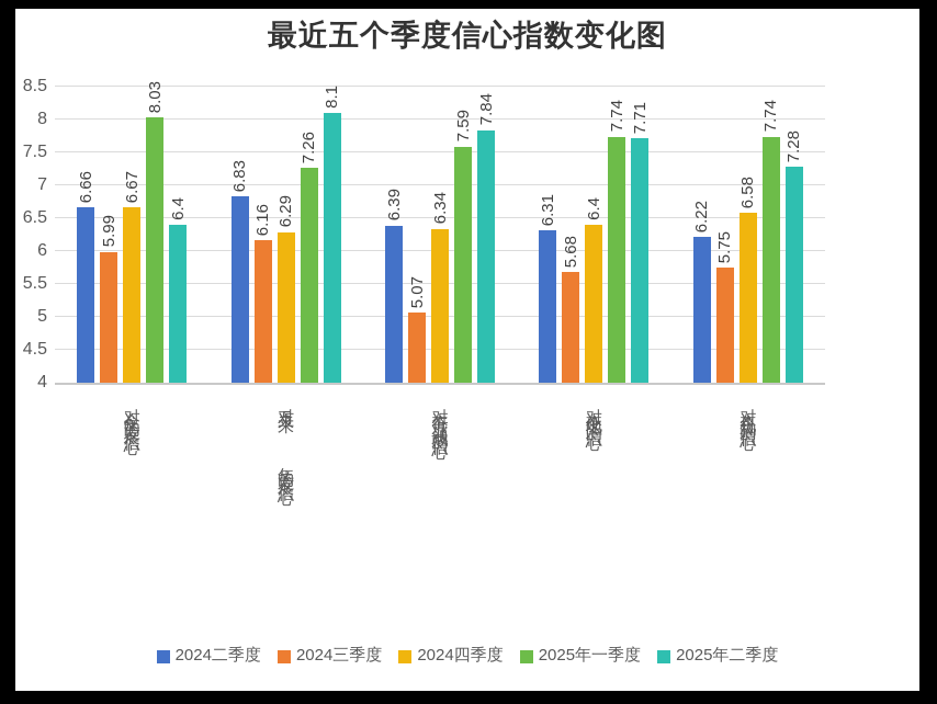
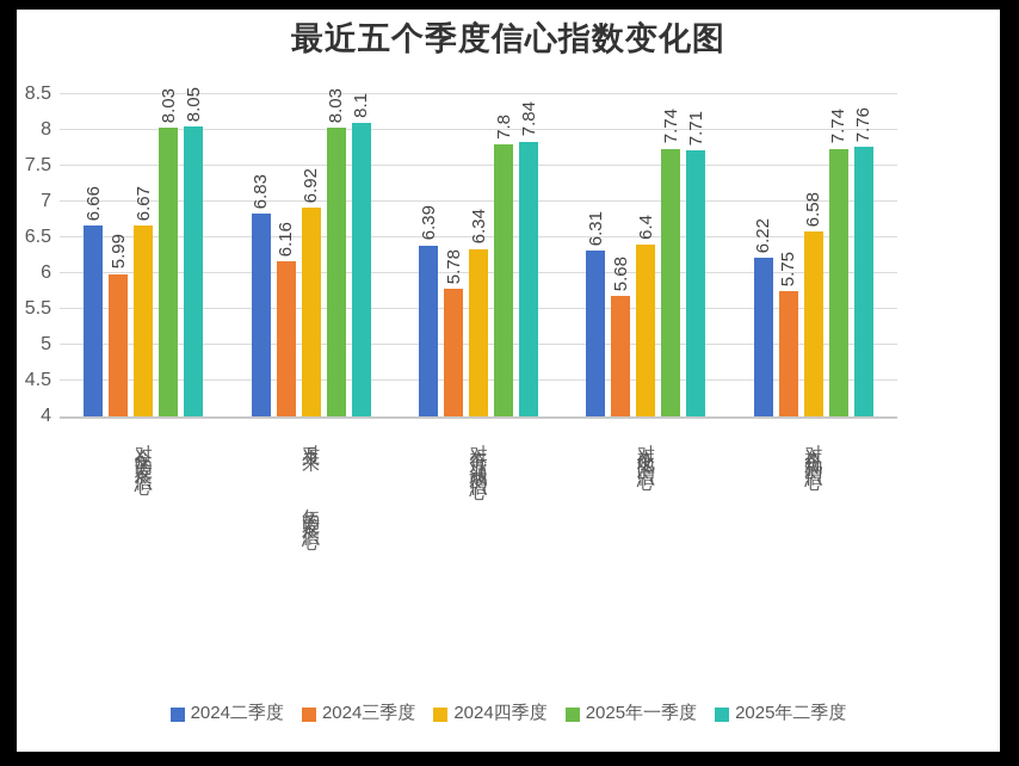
2025年二季度/对今年的发展信心: 6.4 -> 8.05
2024四季度/对未来5 年的发展信心: 6.29 -> 6.92
2025年一季度/对未来5 年的发展信心: 7.26 -> 8.03
2024三季度/对本行业领域的信心: 5.07 -> 5.78
2025年一季度/对本行业领域的信心: 7.59 -> 7.8
2025年二季度/对本机构的信心: 7.28 -> 7.76
